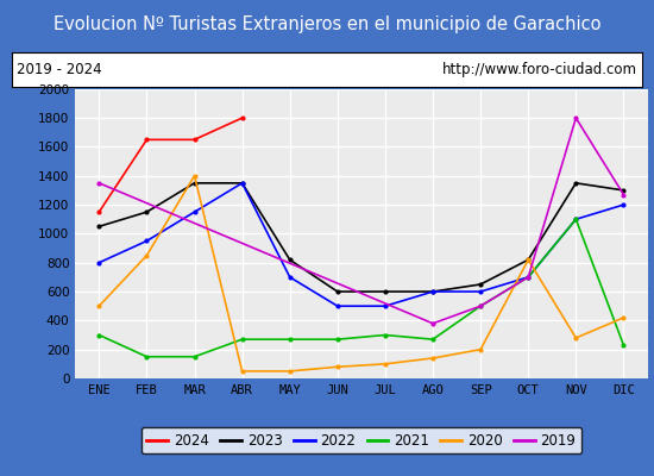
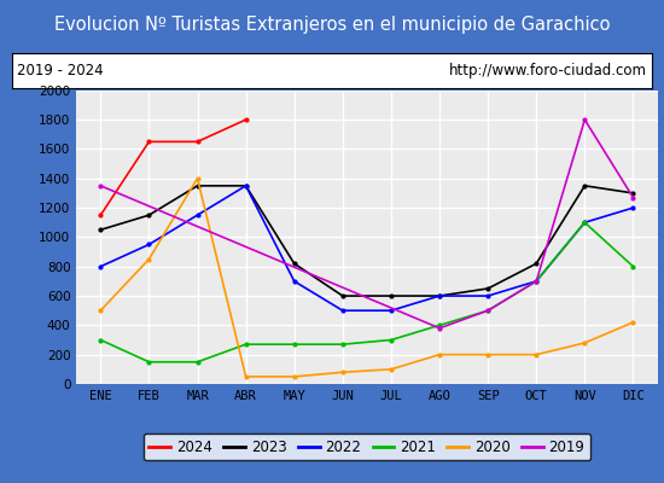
2021/AGO: 270 -> 400
2020/AGO: 140 -> 200
2020/OCT: 820 -> 200
2021/DIC: 230 -> 800
